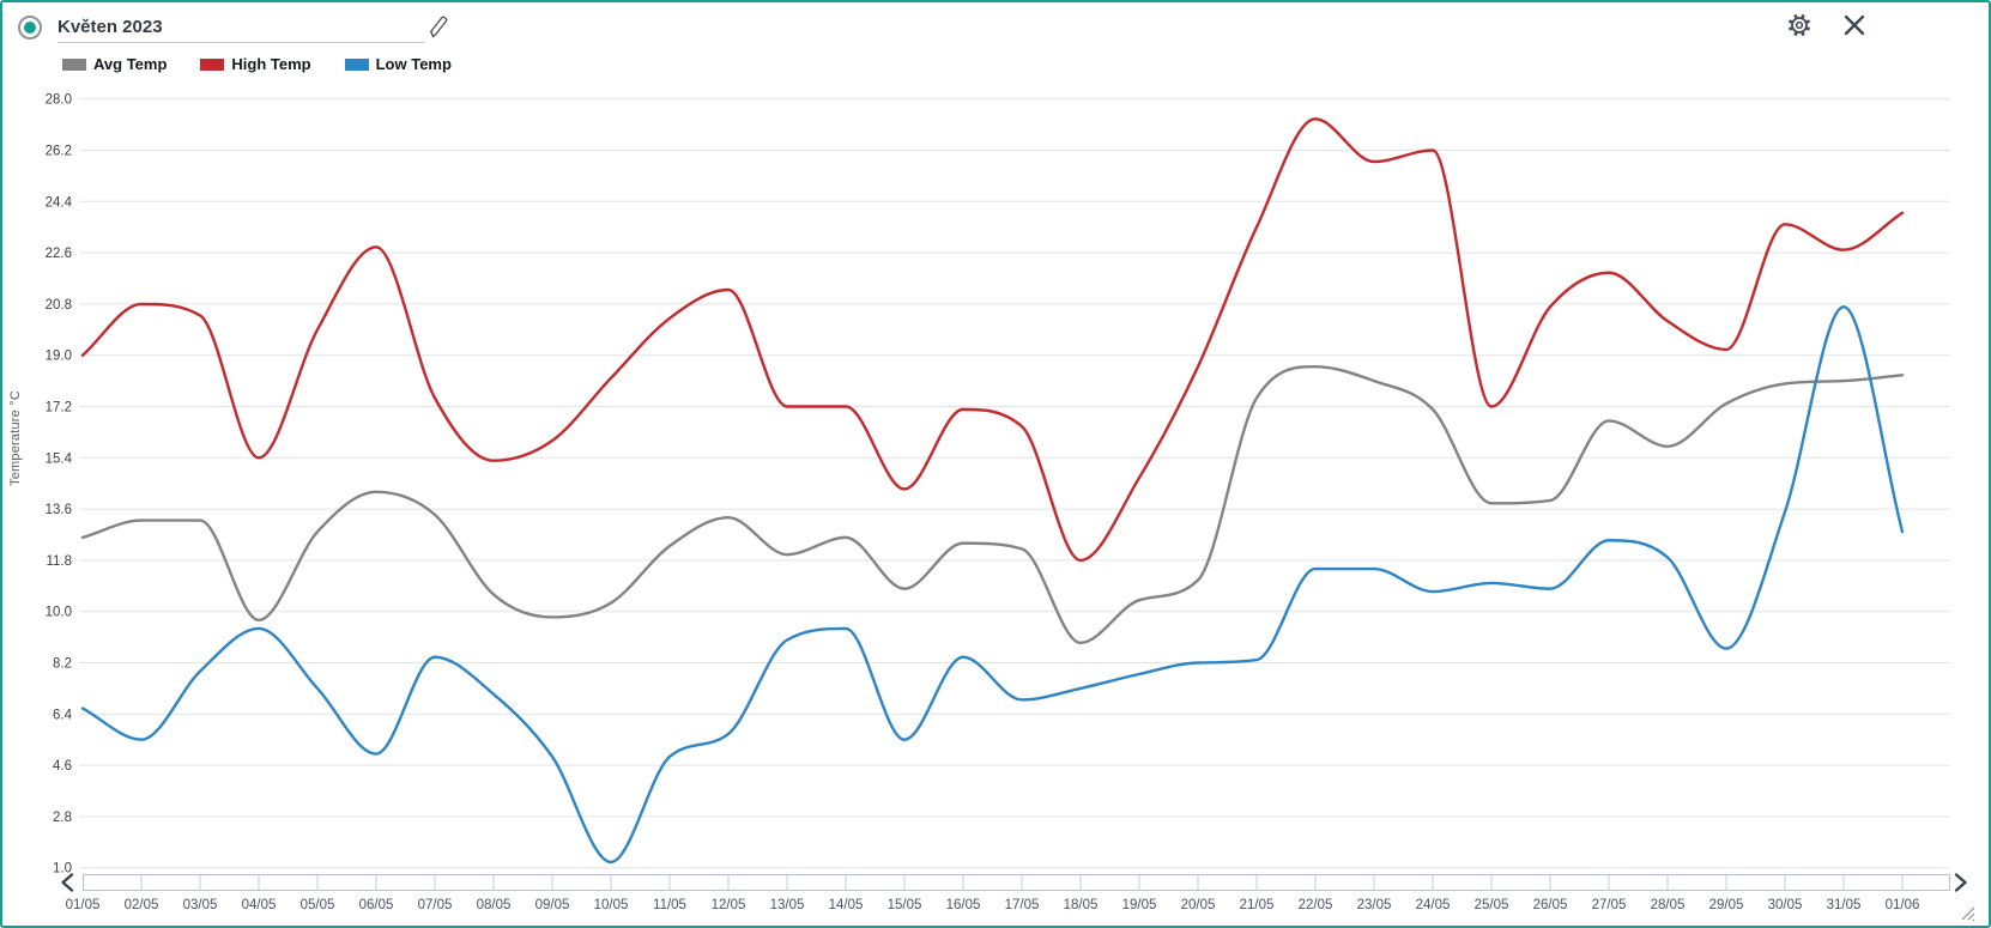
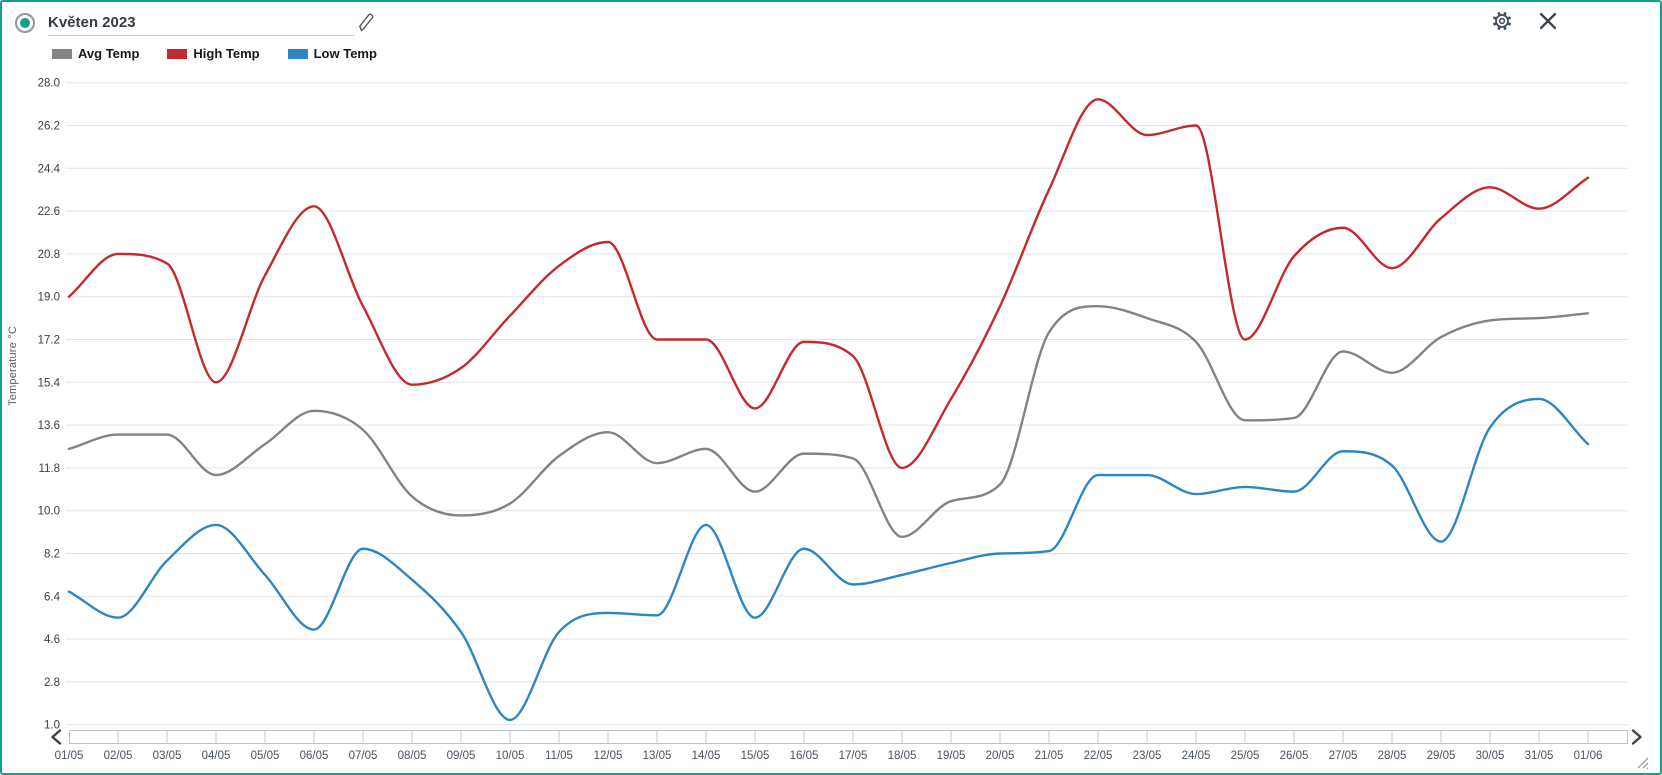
Avg Temp/04/05: 9.7 -> 11.5
High Temp/07/05: 17.5 -> 18.6
Low Temp/13/05: 9.0 -> 5.6
High Temp/29/05: 19.2 -> 22.3
Low Temp/31/05: 20.7 -> 14.7
